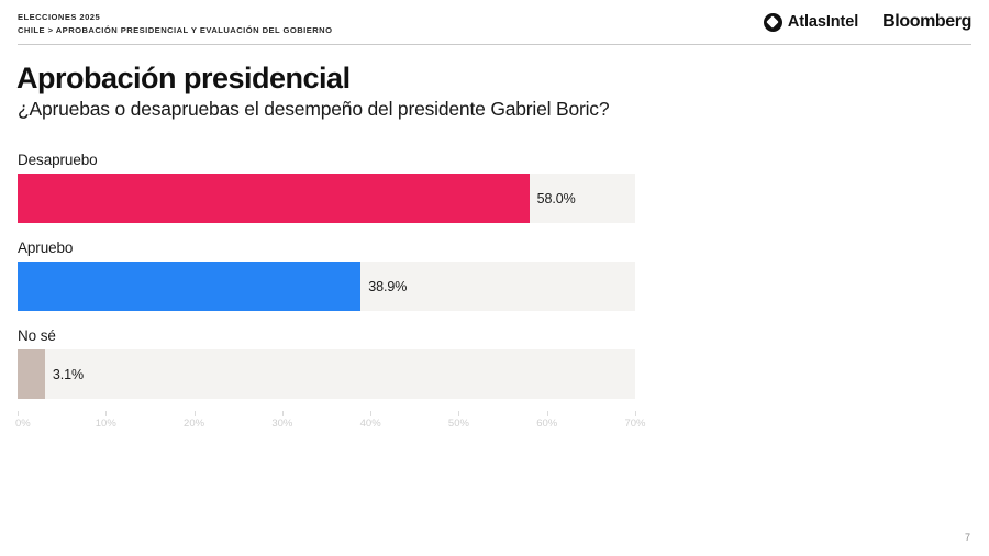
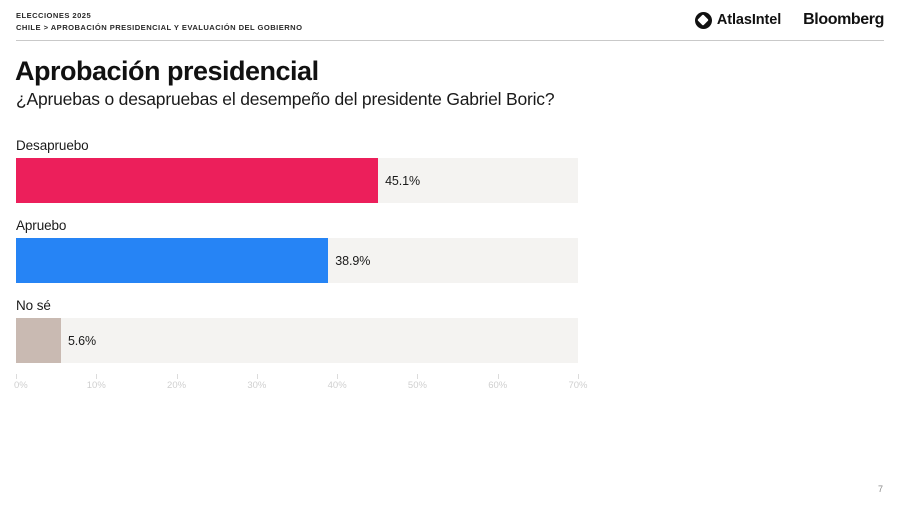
Desapruebo: 58.0% -> 45.1%
No sé: 3.1% -> 5.6%
